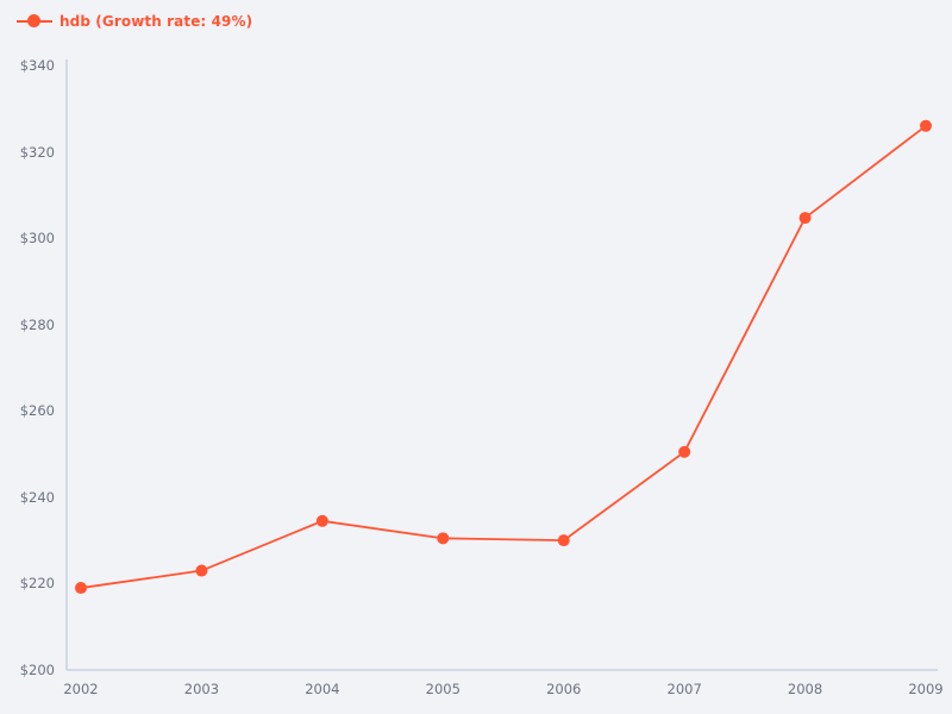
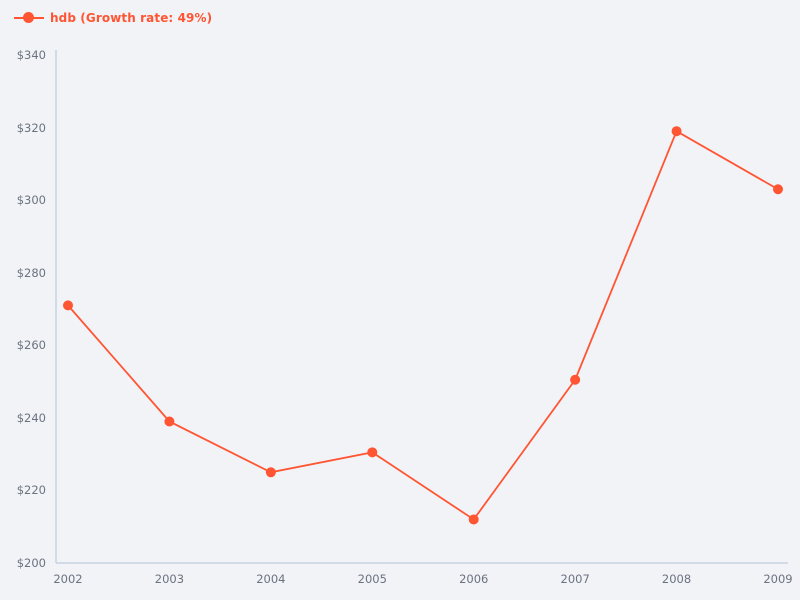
2002: $219 -> $271
2003: $223 -> $239
2004: $234 -> $225
2006: $230 -> $212
2008: $305 -> $319
2009: $326 -> $303
